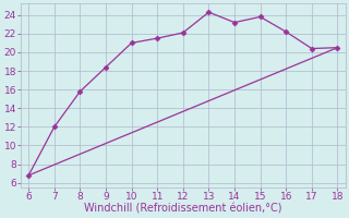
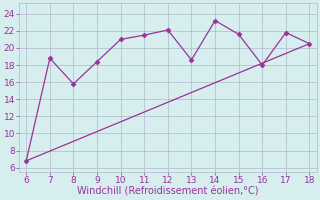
7: 12.0 -> 18.8
13: 24.3 -> 18.6
15: 23.8 -> 21.6
16: 22.2 -> 18.0
17: 20.4 -> 21.8
